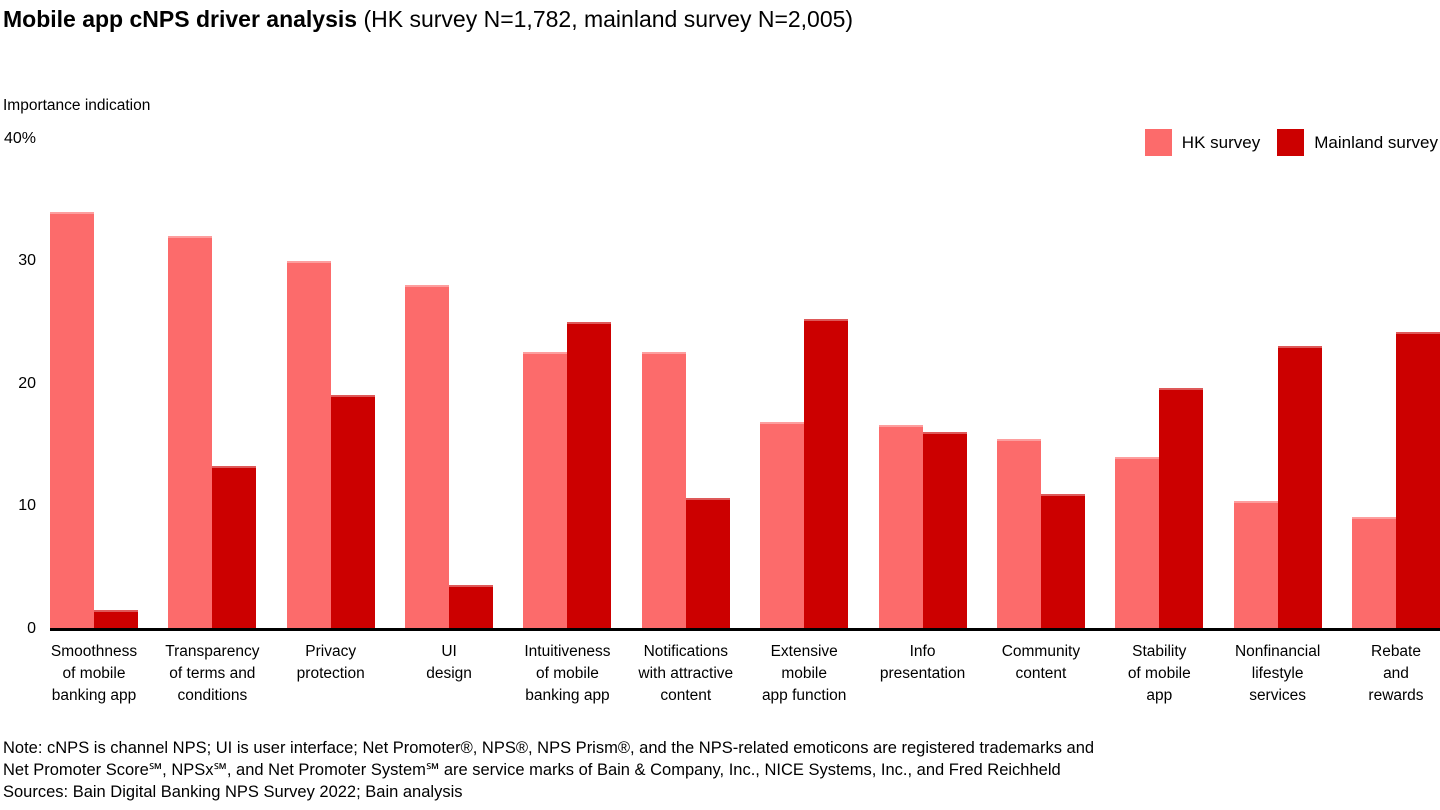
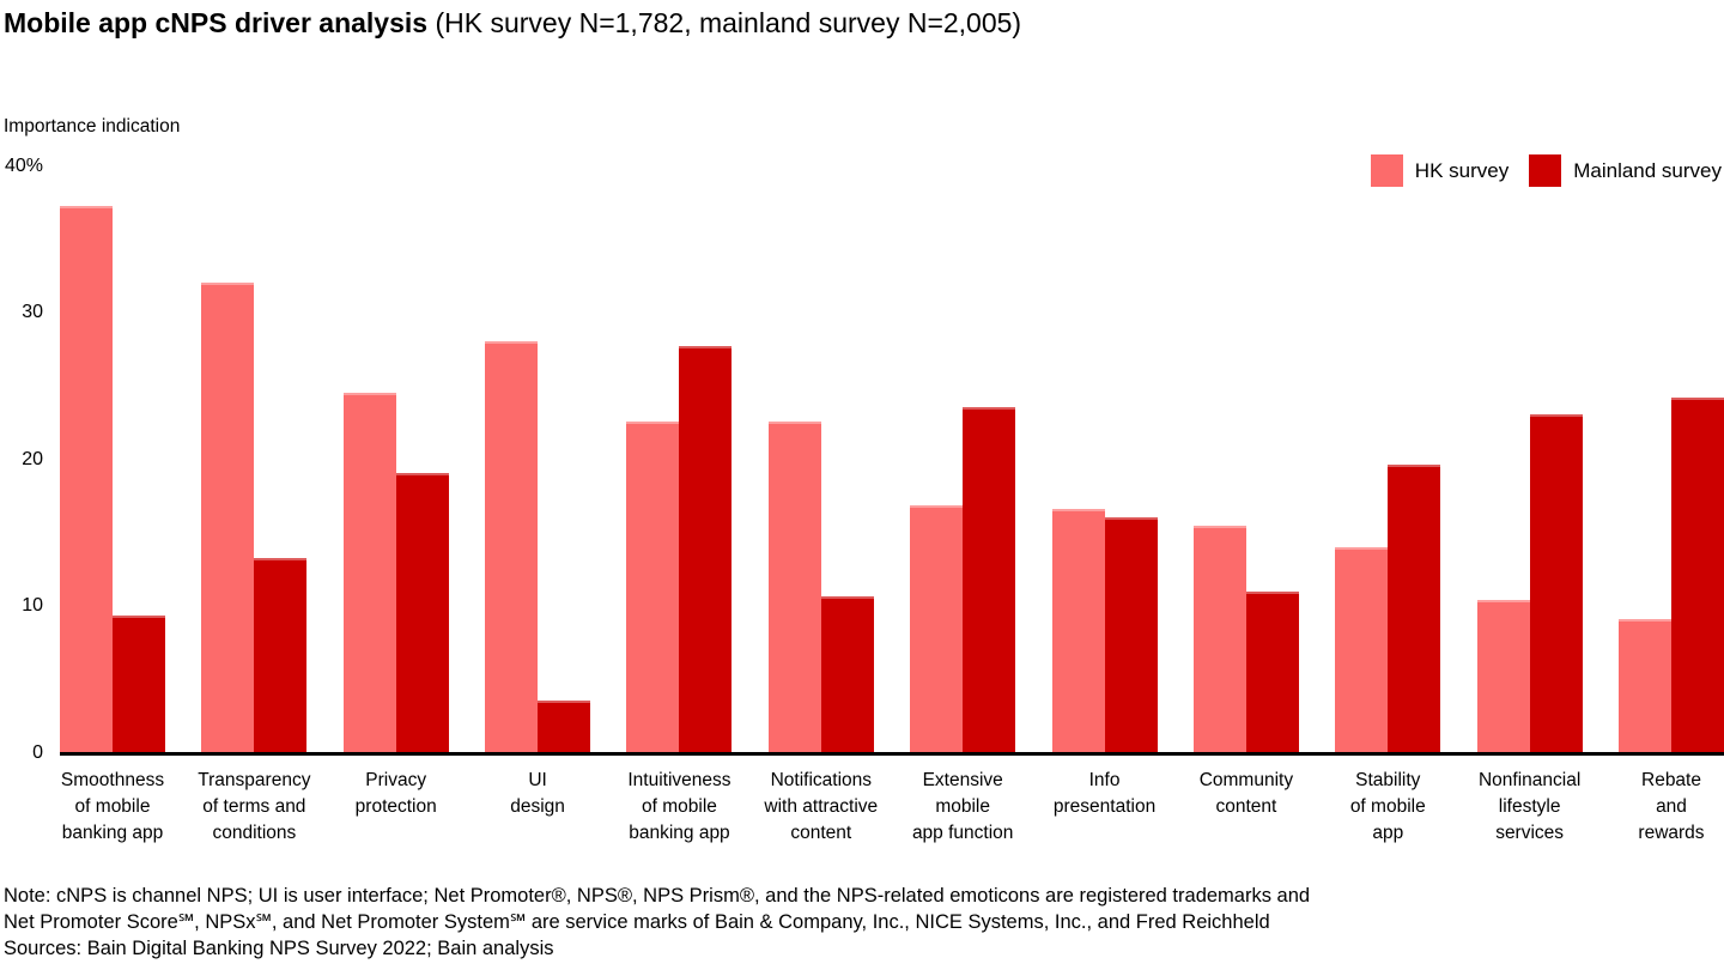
HK survey/Smoothness of mobile banking app: 34.0% -> 37.2%
Mainland survey/Smoothness of mobile banking app: 1.5% -> 9.3%
HK survey/Privacy protection: 30.0% -> 24.5%
Mainland survey/Intuitiveness of mobile banking app: 25.0% -> 27.7%
Mainland survey/Extensive mobile app function: 25.2% -> 23.5%
